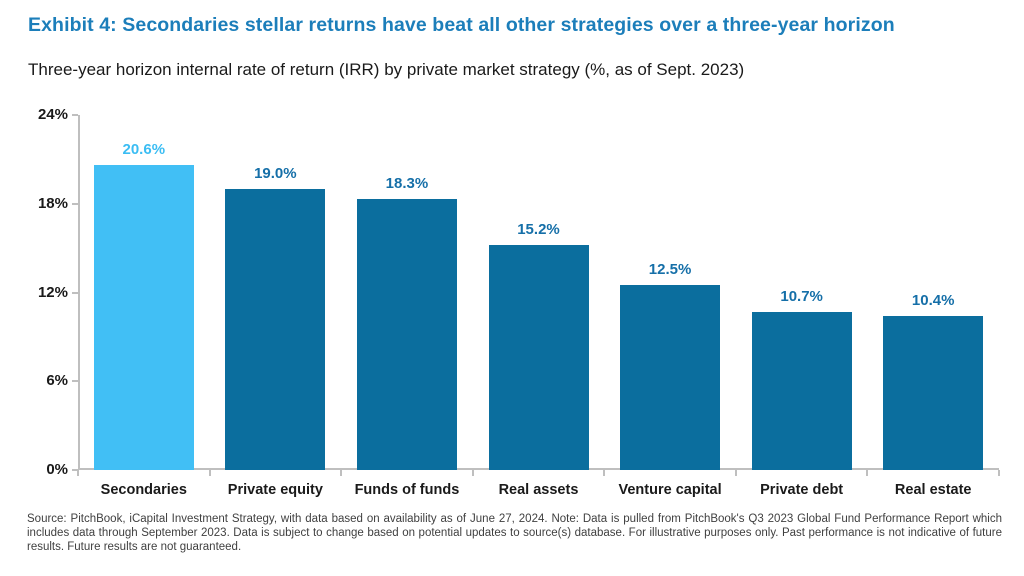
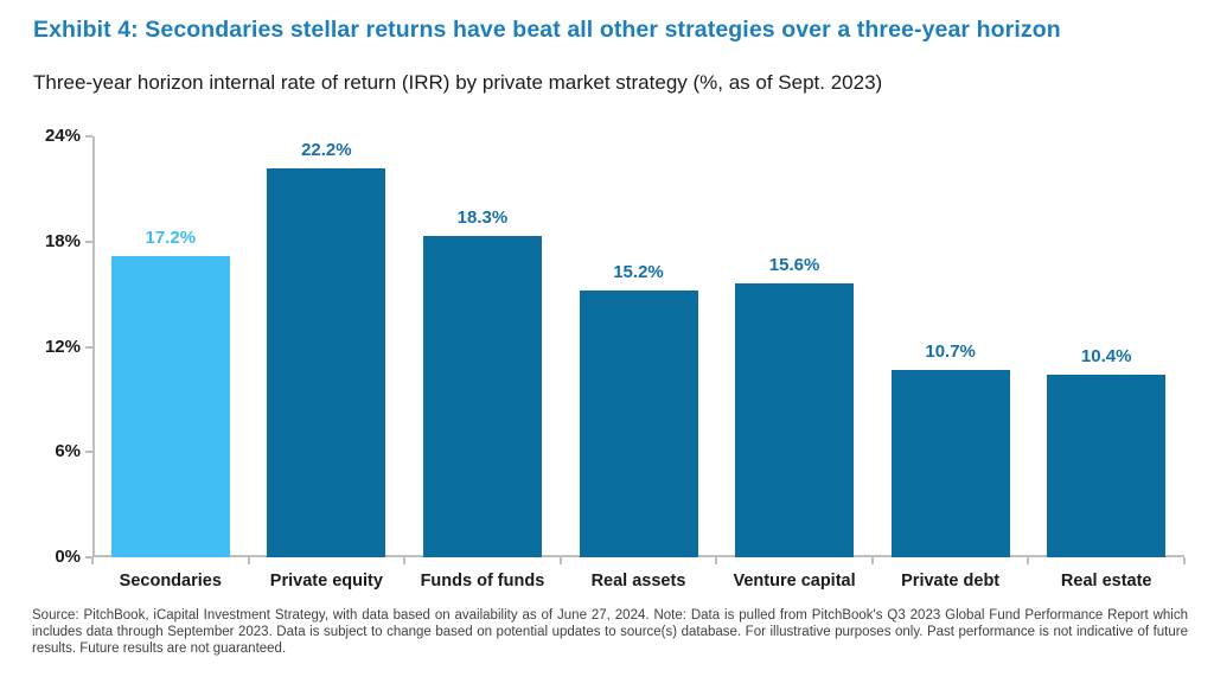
Secondaries: 20.6% -> 17.2%
Private equity: 19.0% -> 22.2%
Venture capital: 12.5% -> 15.6%
